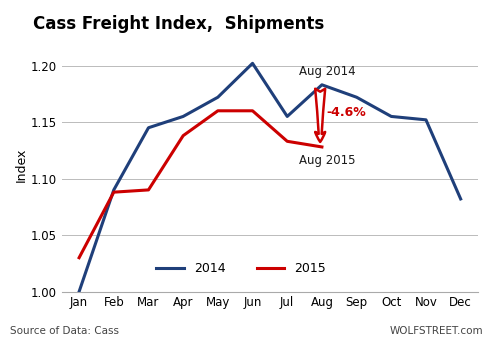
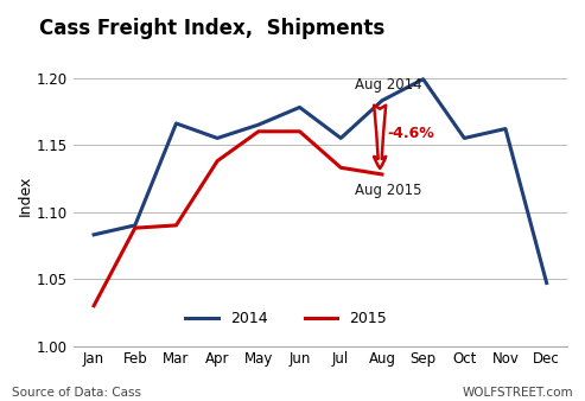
2014/Jan: 1.000 -> 1.083
2014/Mar: 1.145 -> 1.166
2014/May: 1.172 -> 1.165
2014/Jun: 1.202 -> 1.178
2014/Sep: 1.172 -> 1.199
2014/Nov: 1.152 -> 1.162
2014/Dec: 1.082 -> 1.047
